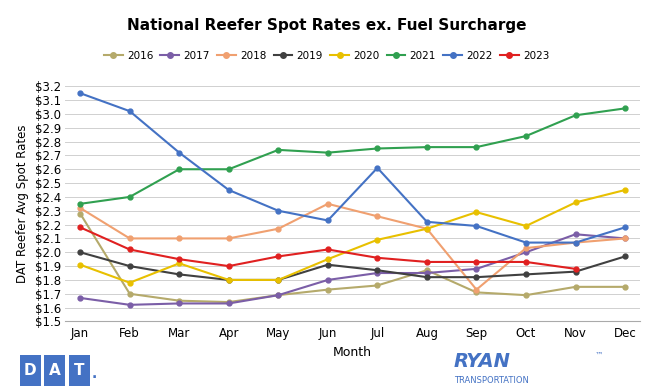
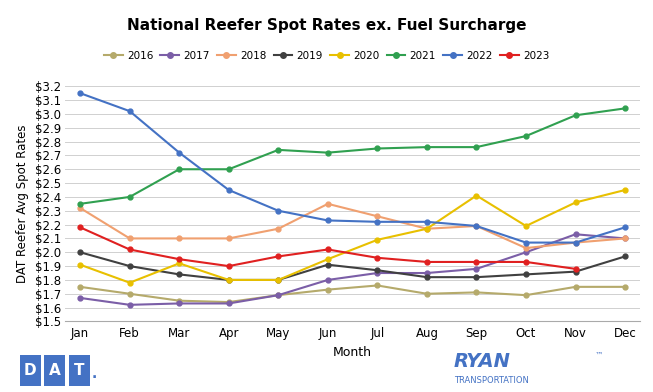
2016/Jan: $2.28 -> $1.75
2022/Jul: $2.61 -> $2.22
2016/Aug: $1.87 -> $1.70
2018/Sep: $1.73 -> $2.19
2020/Sep: $2.29 -> $2.41
